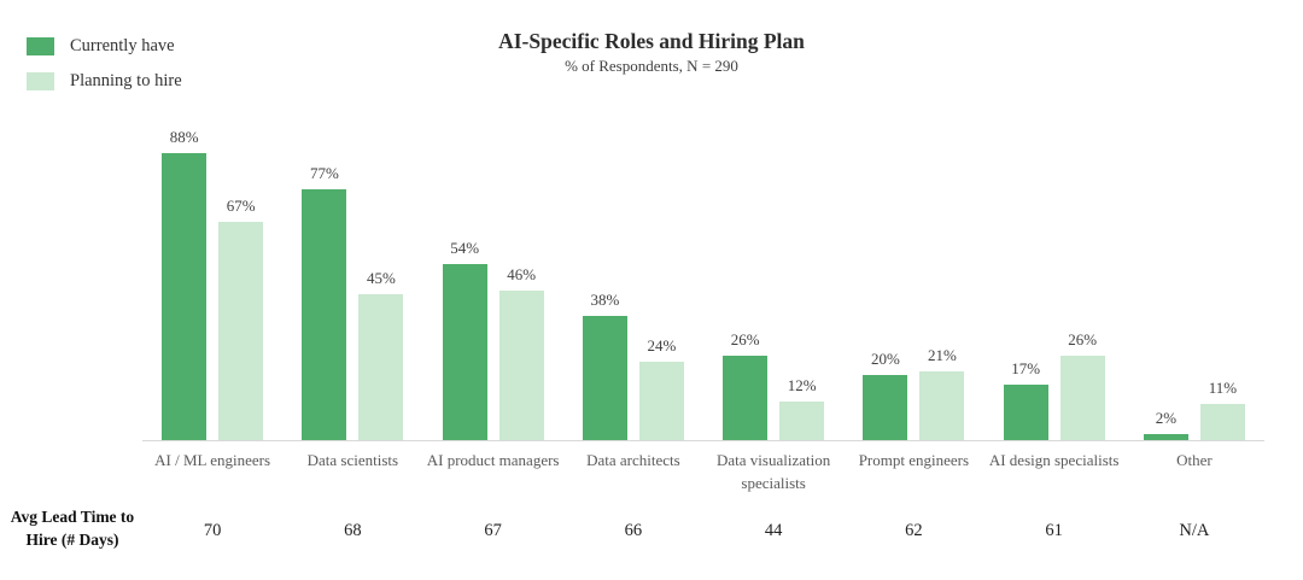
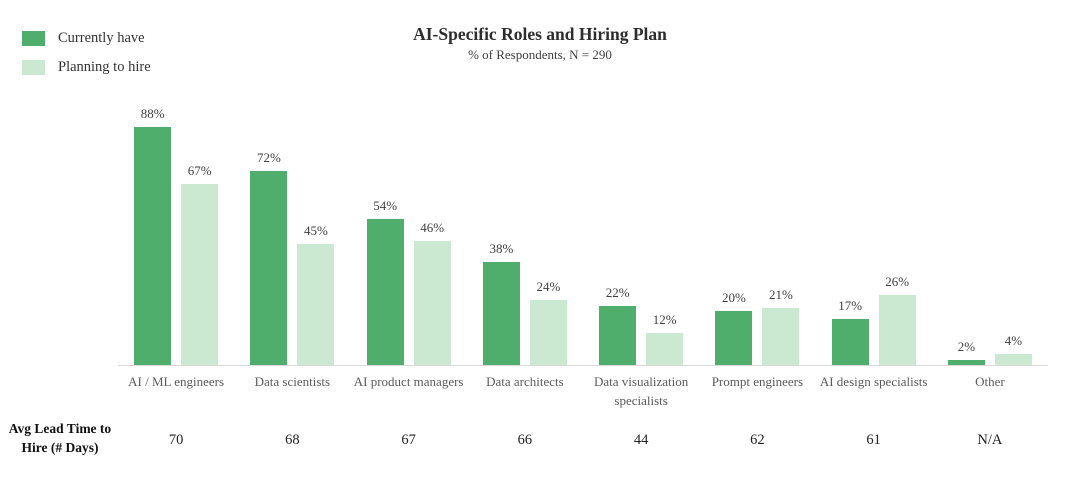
Currently have/Data scientists: 77% -> 72%
Currently have/Data visualization specialists: 26% -> 22%
Planning to hire/Other: 11% -> 4%
